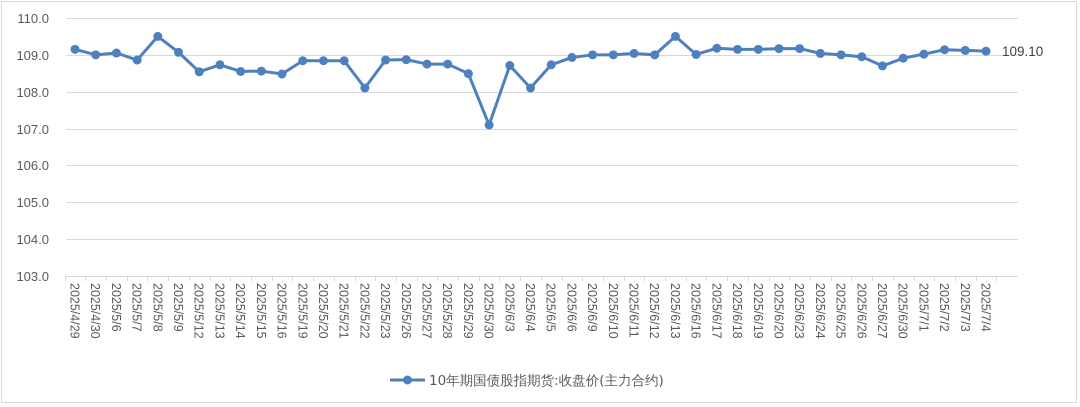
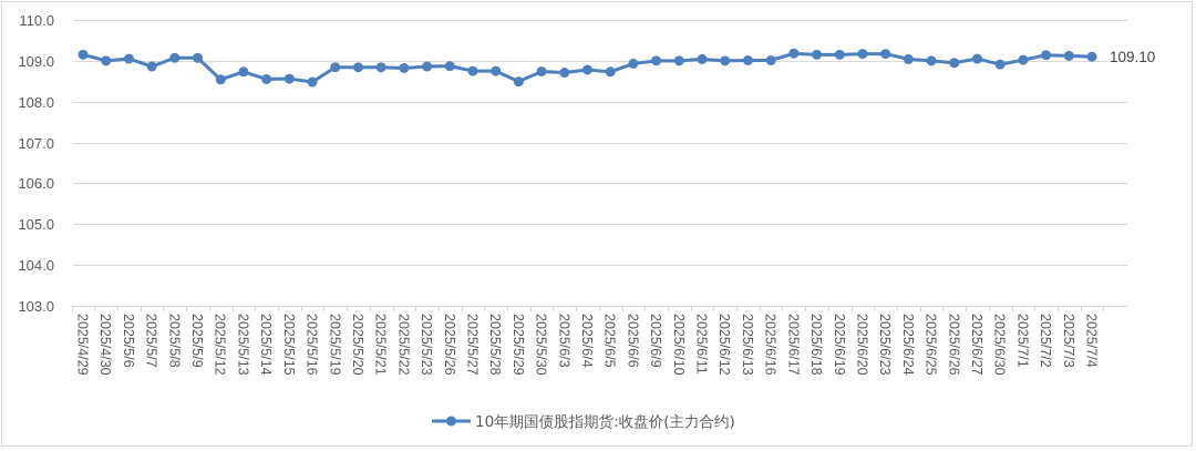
2025/5/8: 109.5 -> 109.1
2025/5/22: 108.1 -> 108.8
2025/5/30: 107.1 -> 108.7
2025/6/4: 108.1 -> 108.8
2025/6/13: 109.5 -> 109.0
2025/6/27: 108.7 -> 109.0
